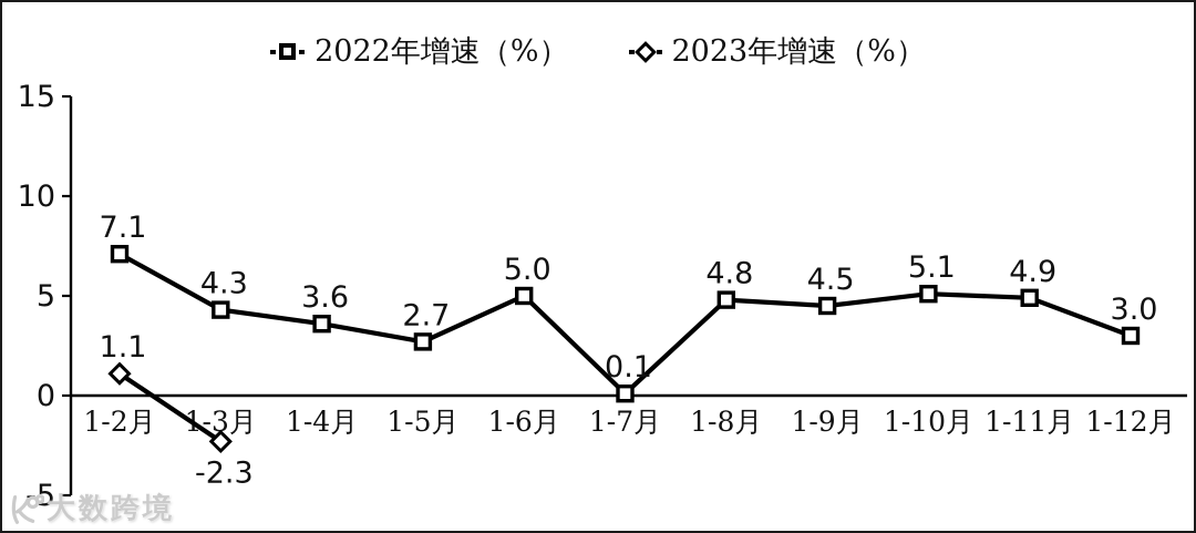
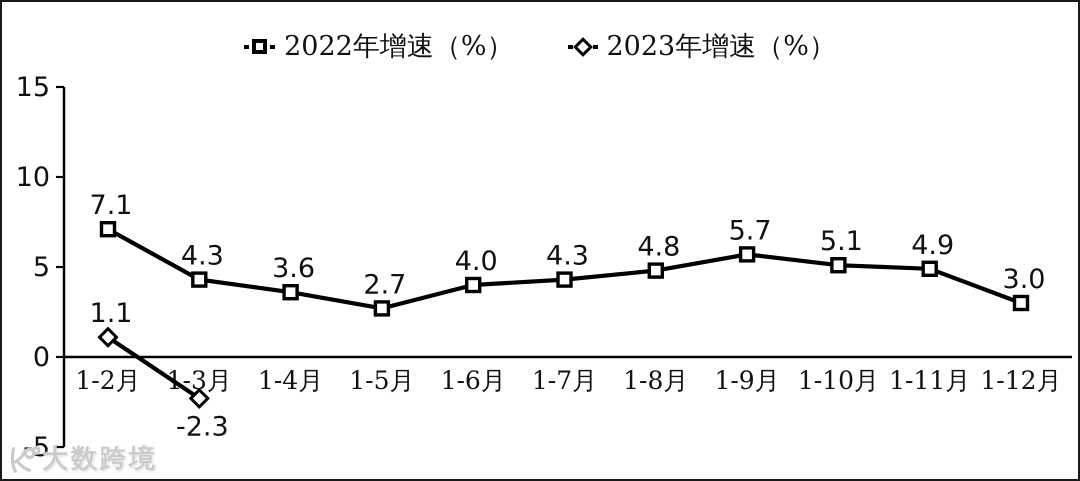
2022年增速（%）/1-6月: 5.0 -> 4.0
2022年增速（%）/1-7月: 0.1 -> 4.3
2022年增速（%）/1-9月: 4.5 -> 5.7
